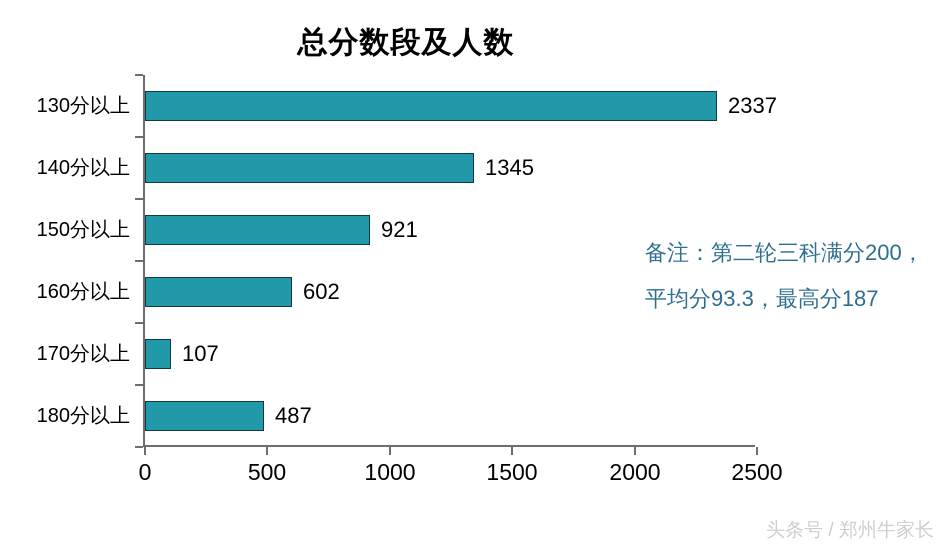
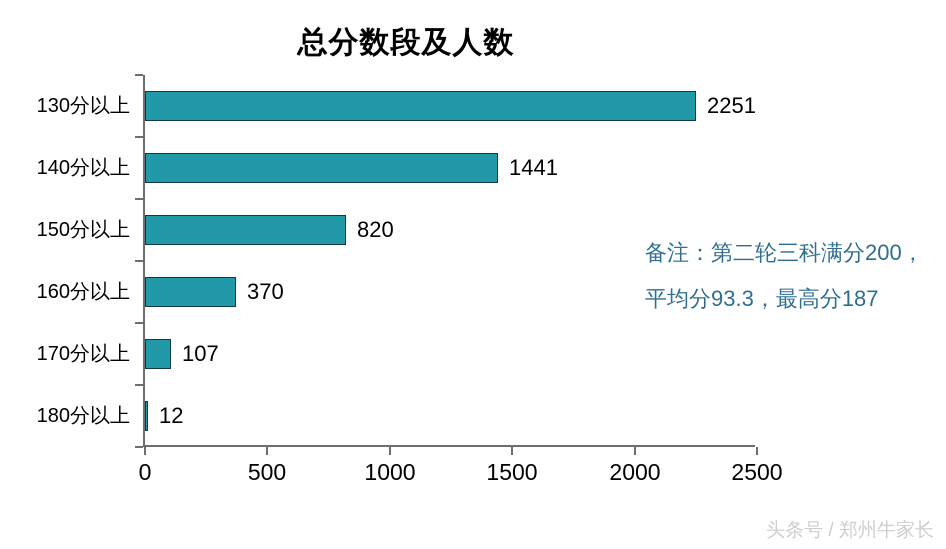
130分以上: 2337 -> 2251
140分以上: 1345 -> 1441
150分以上: 921 -> 820
160分以上: 602 -> 370
180分以上: 487 -> 12
